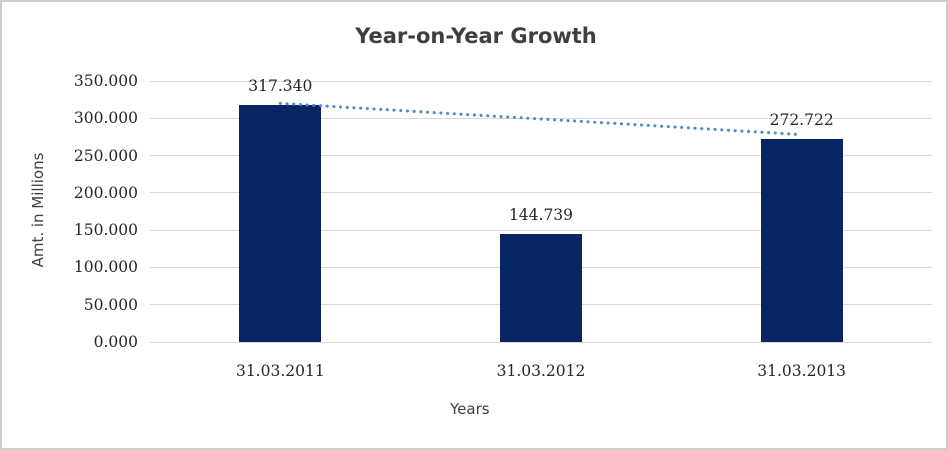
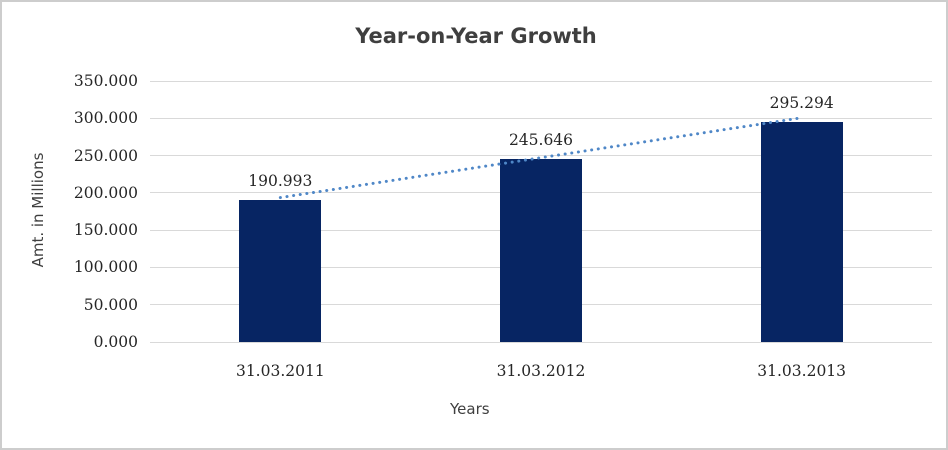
31.03.2011: 317.340 -> 190.993
31.03.2012: 144.739 -> 245.646
31.03.2013: 272.722 -> 295.294
